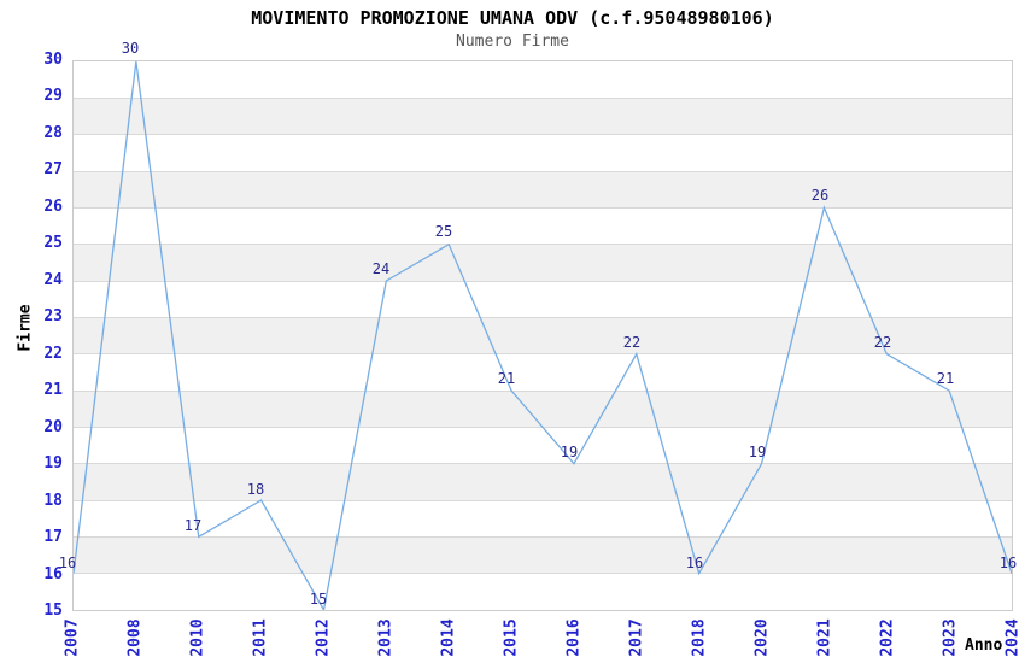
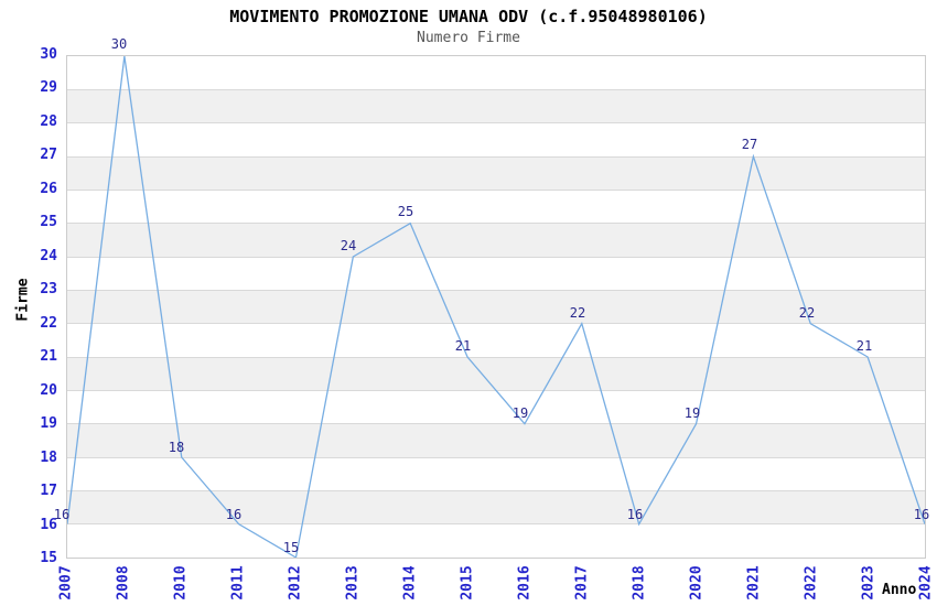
2010: 17 -> 18
2011: 18 -> 16
2021: 26 -> 27
